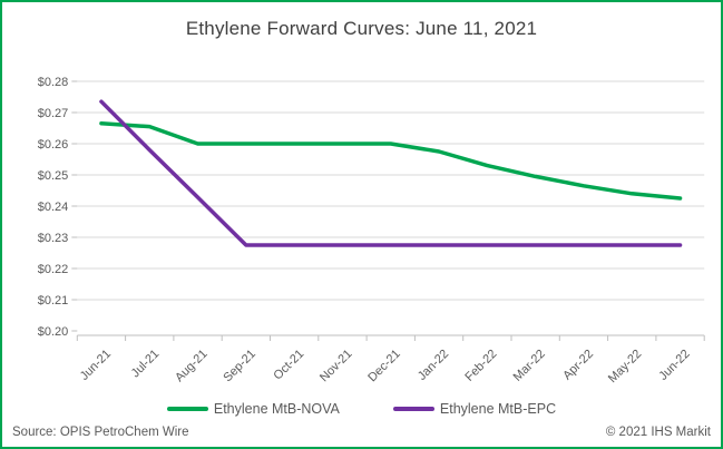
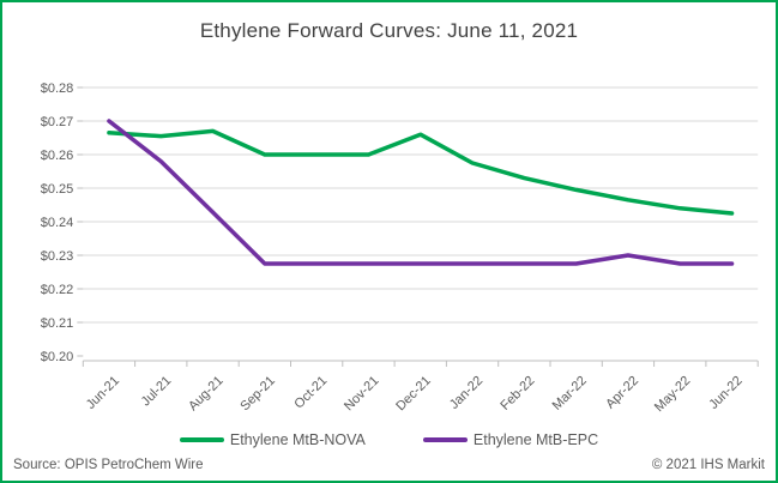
Ethylene MtB-EPC/Jun-21: $0.274 -> $0.270
Ethylene MtB-NOVA/Aug-21: $0.260 -> $0.267
Ethylene MtB-NOVA/Dec-21: $0.260 -> $0.266
Ethylene MtB-EPC/Apr-22: $0.228 -> $0.230
